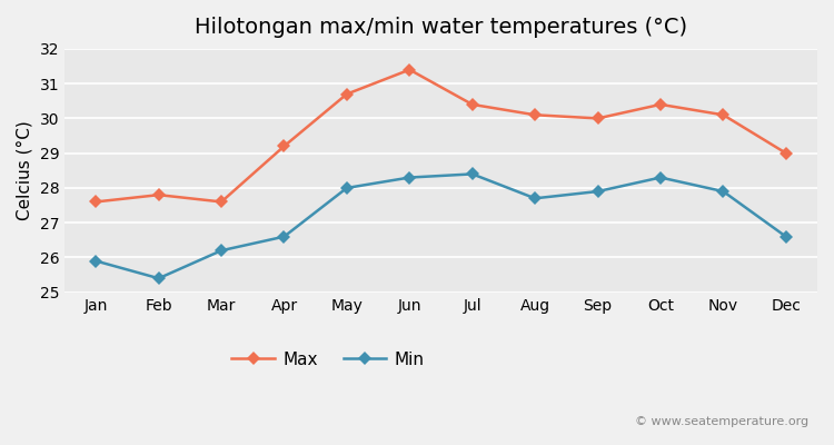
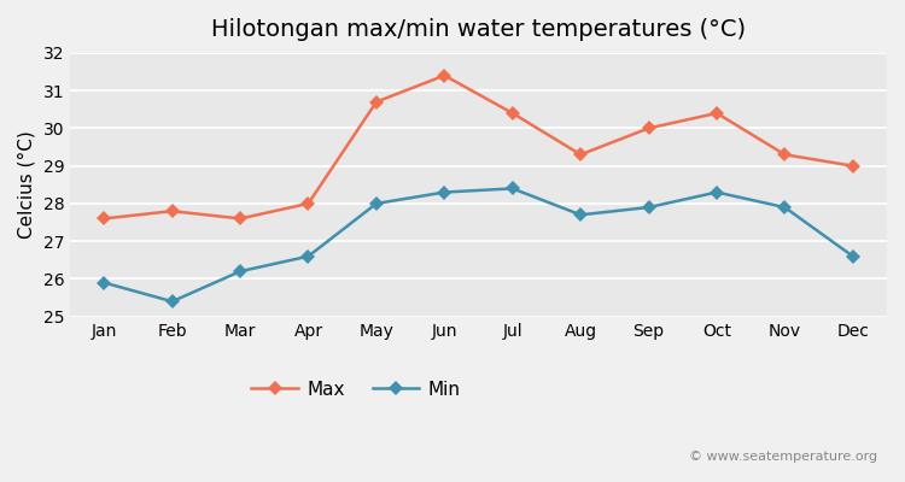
Max/Apr: 29.2 -> 28.0
Max/Aug: 30.1 -> 29.3
Max/Nov: 30.1 -> 29.3
